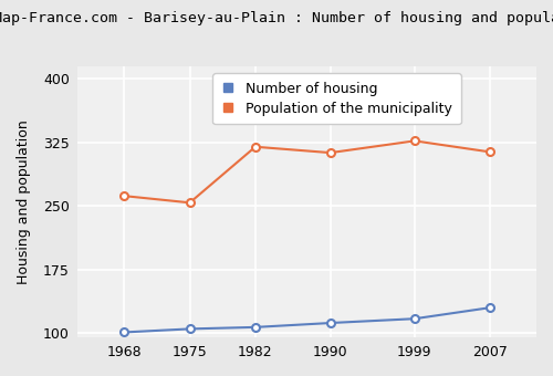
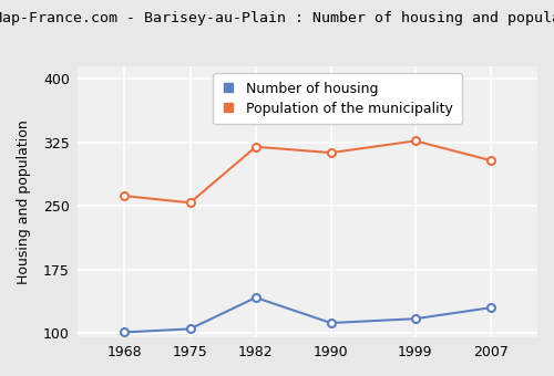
Number of housing/1982: 107 -> 142
Population of the municipality/2007: 314 -> 304
